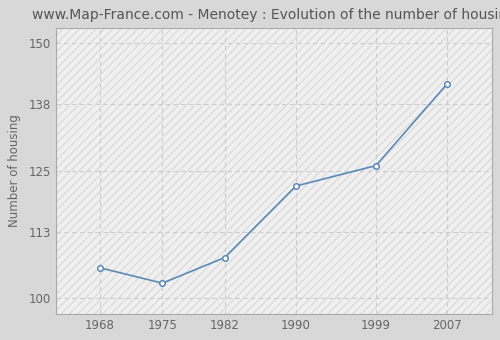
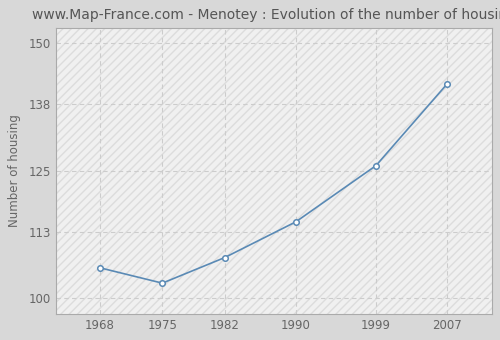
1990: 122 -> 115
